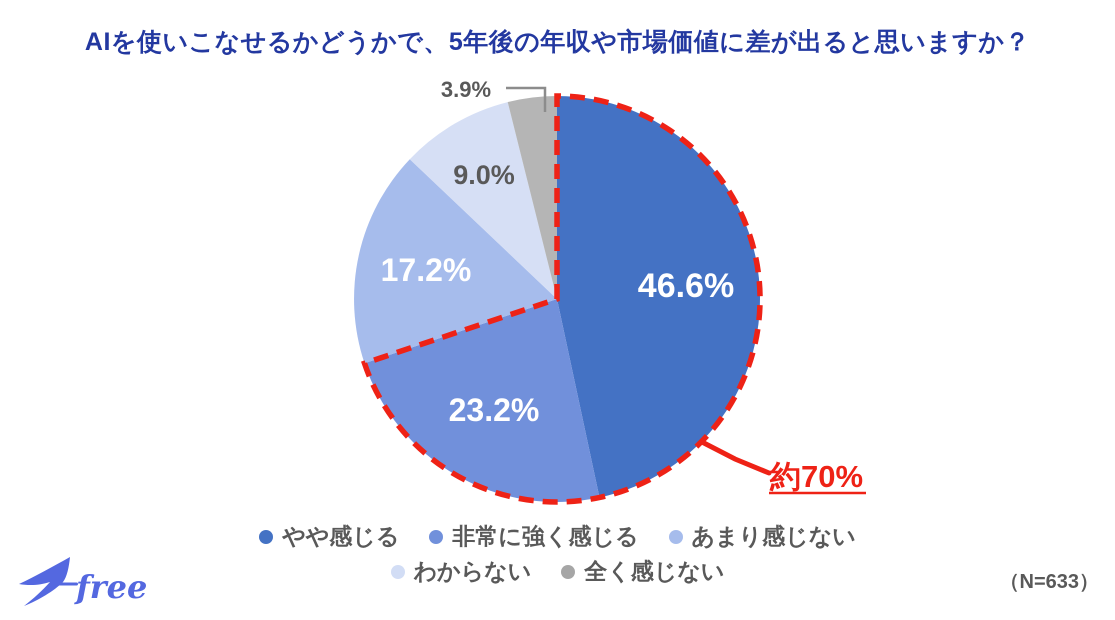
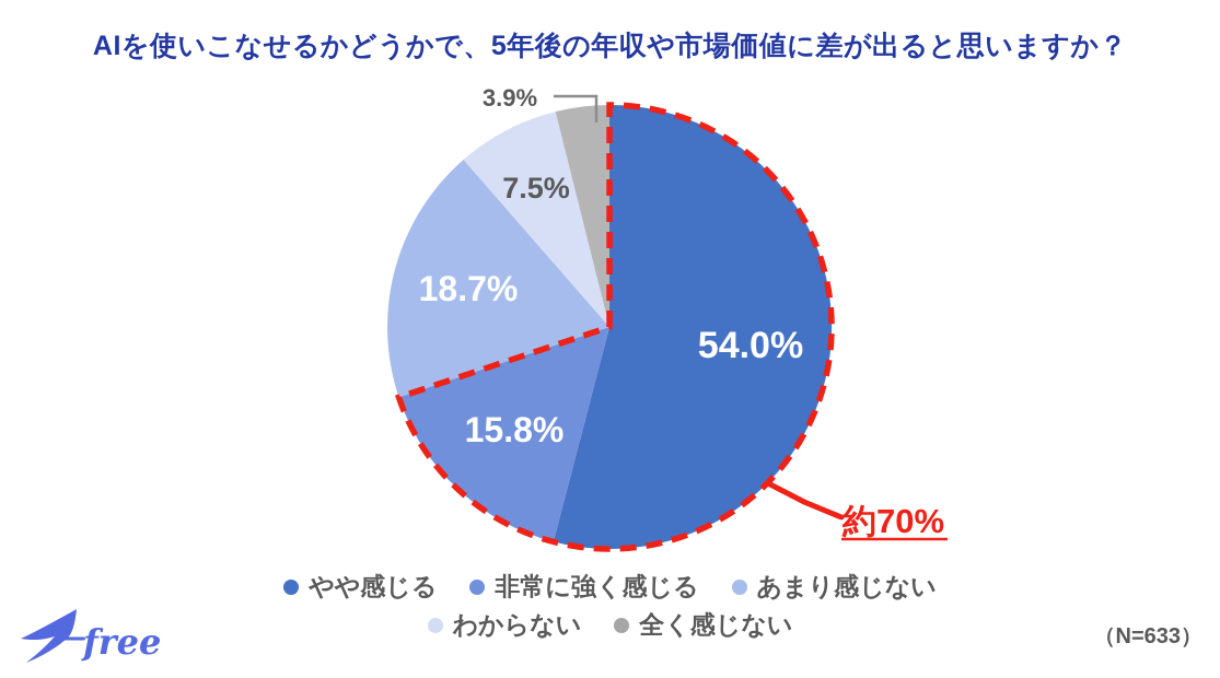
やや感じる: 46.6% -> 54.0%
非常に強く感じる: 23.2% -> 15.8%
あまり感じない: 17.2% -> 18.7%
わからない: 9.0% -> 7.5%
